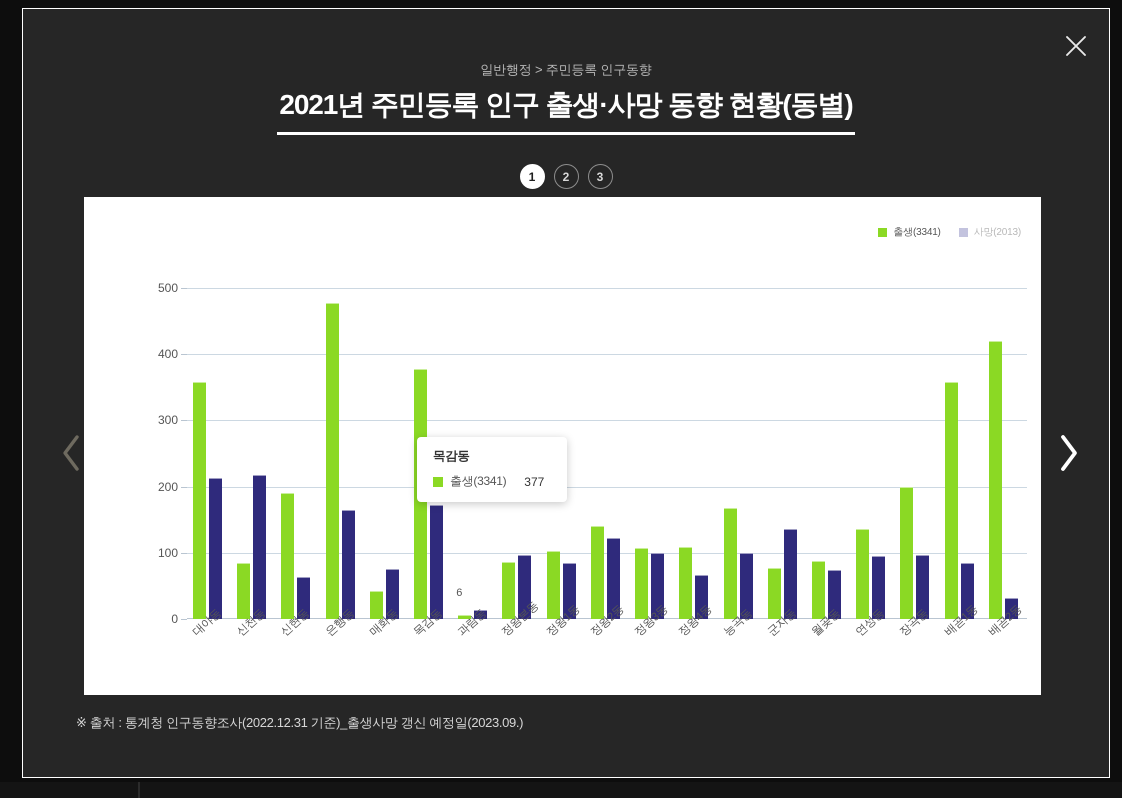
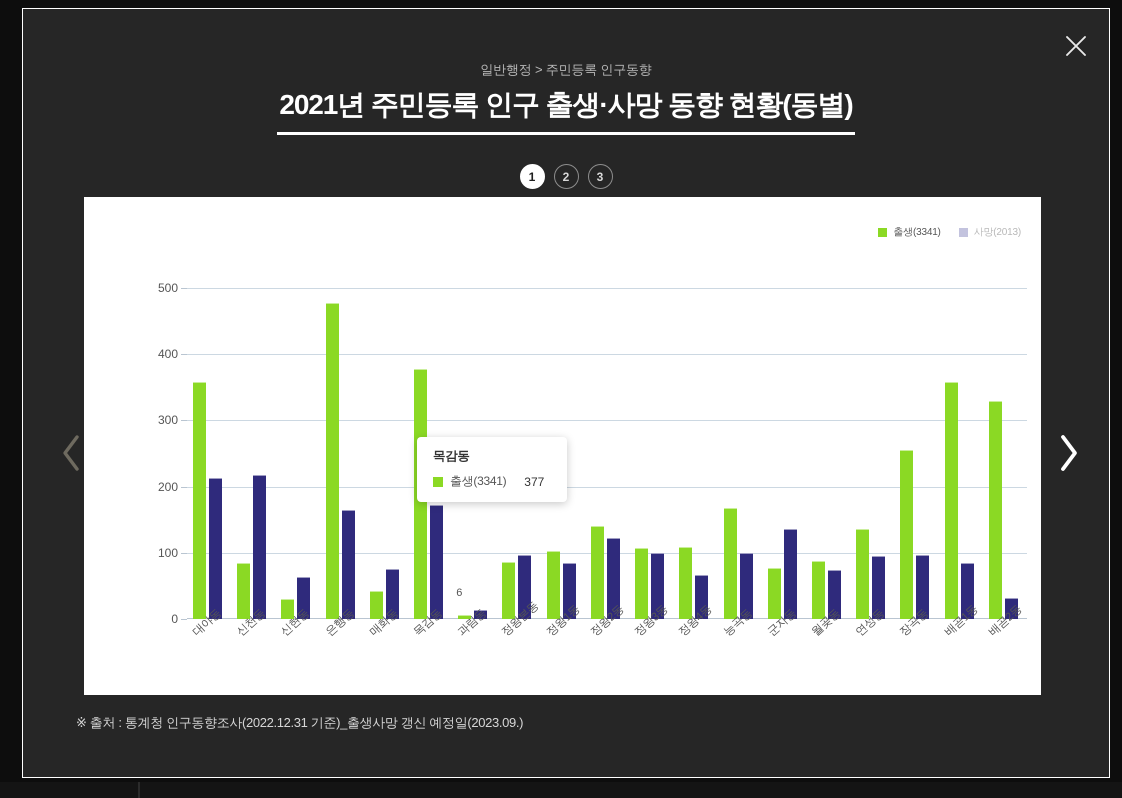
출생(3341)/신현동: 190 -> 30
출생(3341)/장곡동: 200 -> 260
출생(3341)/배곧2동: 420 -> 330
